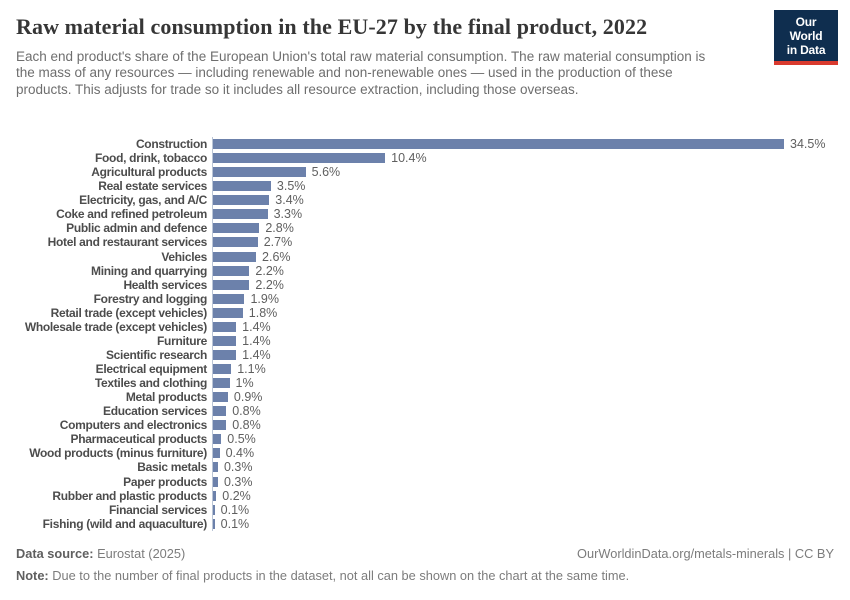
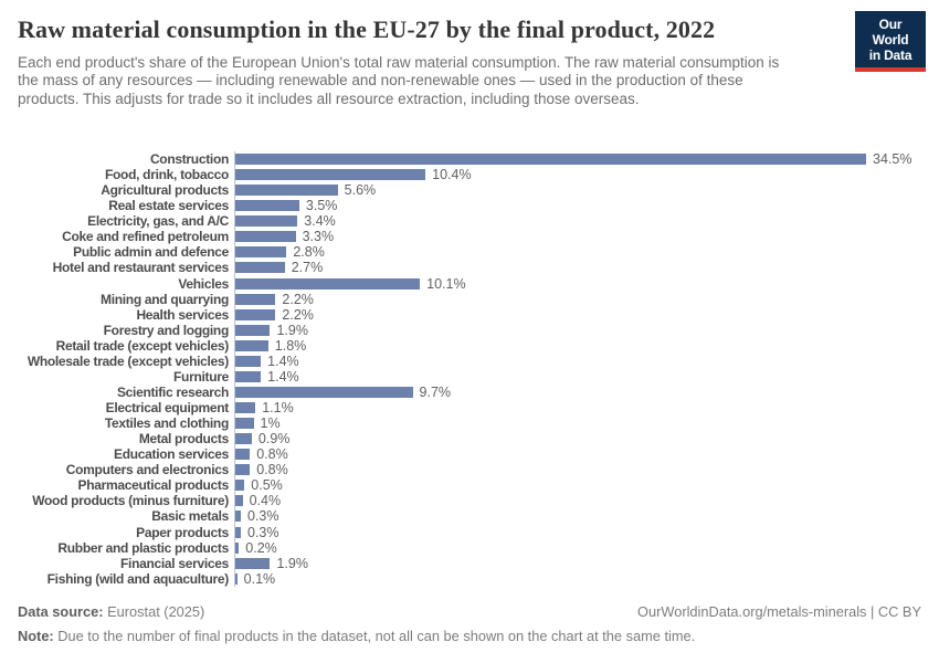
Vehicles: 2.6% -> 10.1%
Scientific research: 1.4% -> 9.7%
Financial services: 0.1% -> 1.9%
